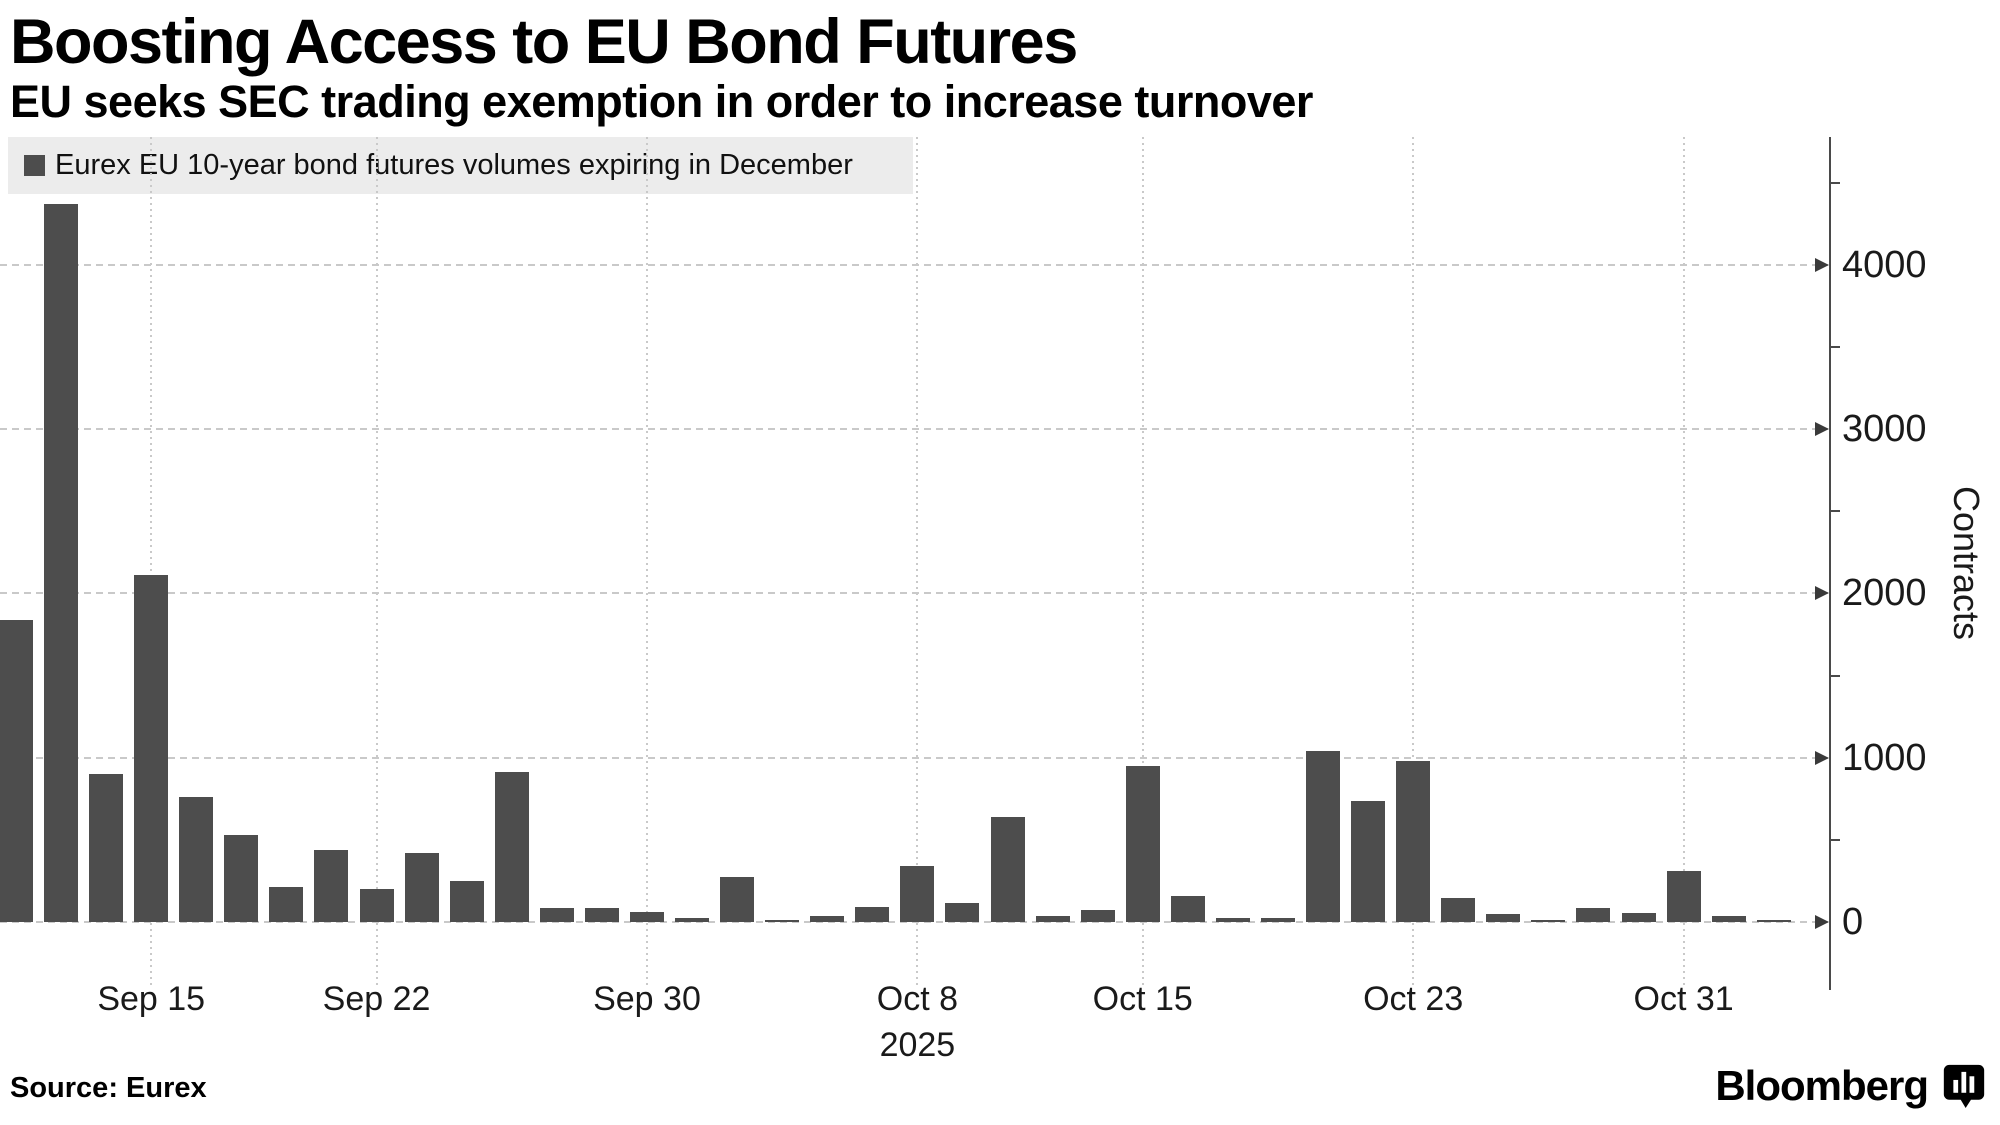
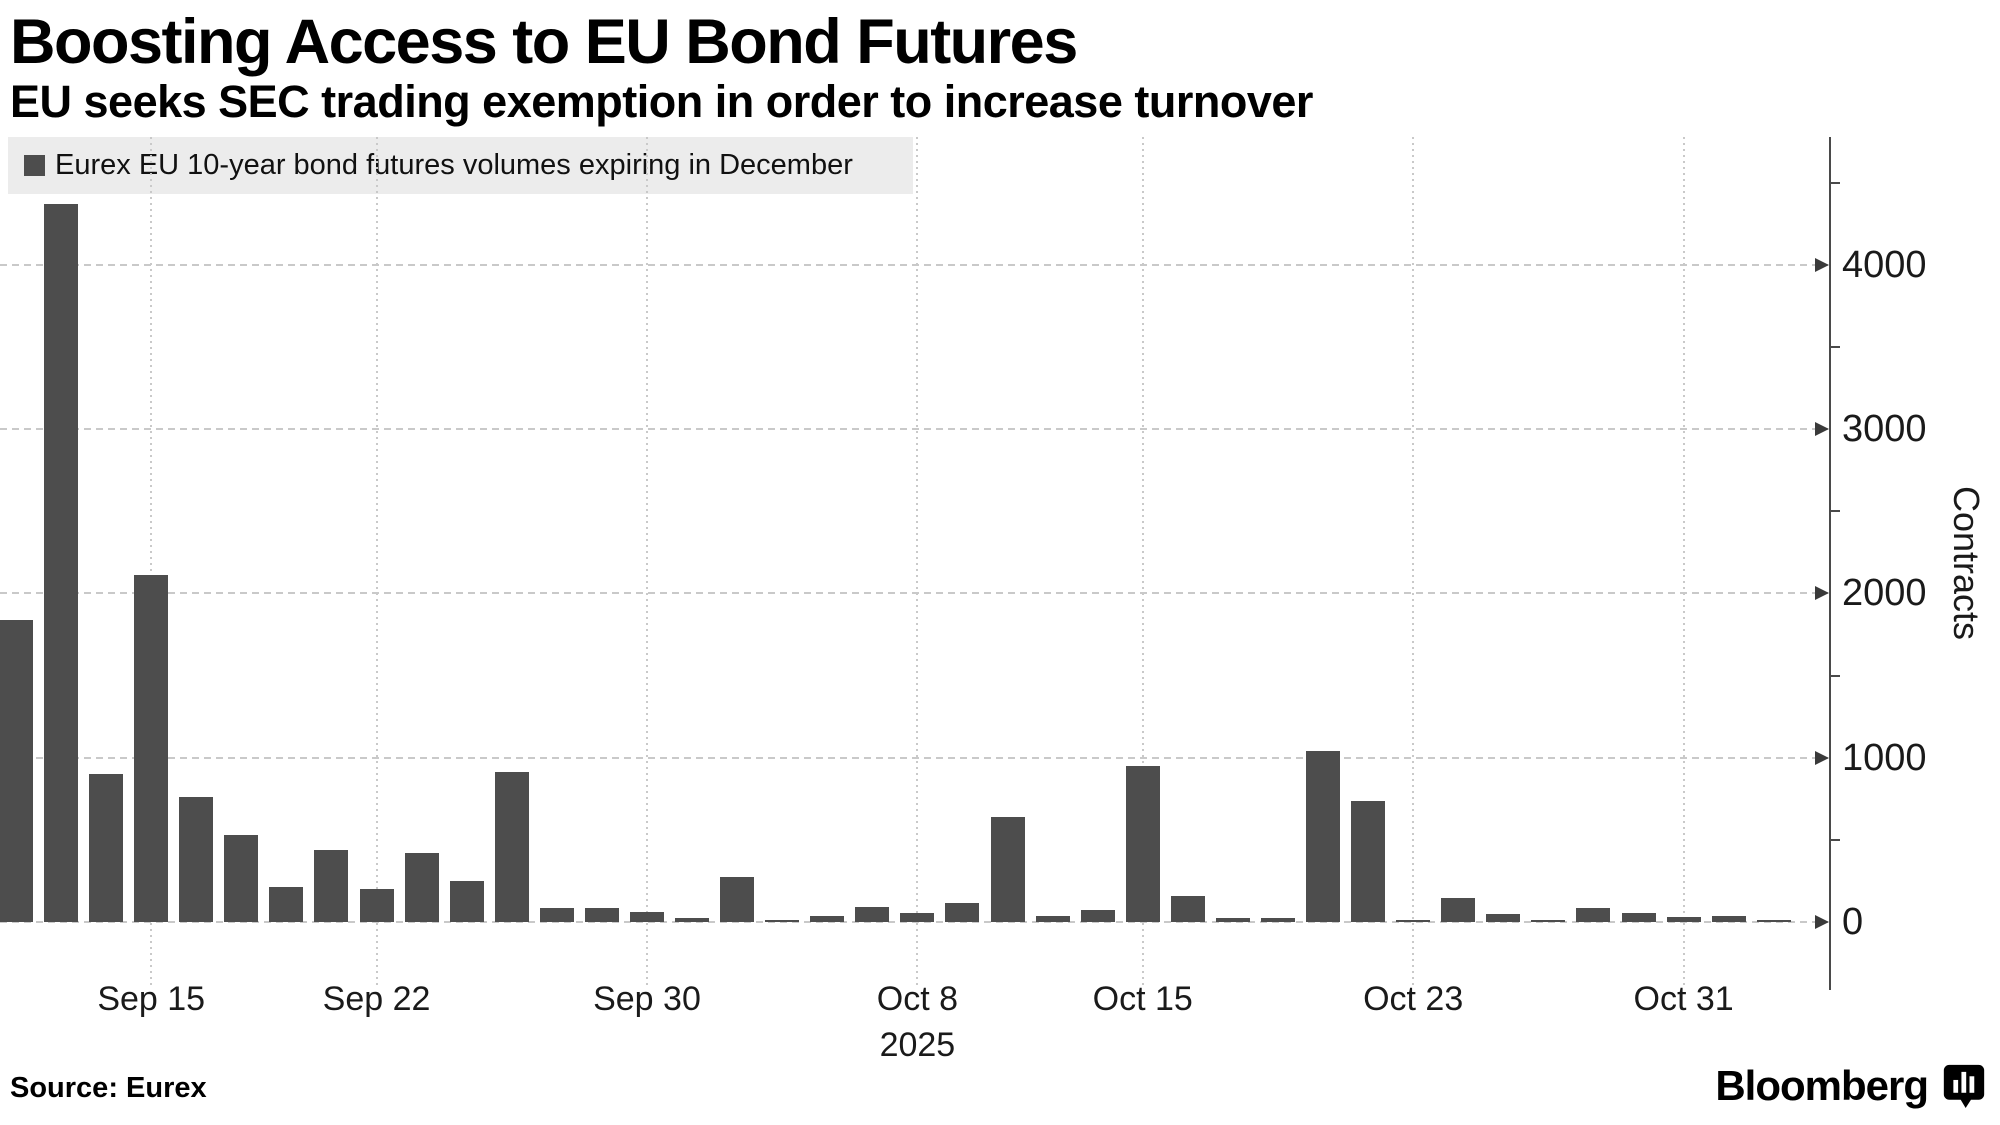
Oct 8: 340 -> 60
Oct 23: 980 -> 10
Oct 31: 310 -> 30
